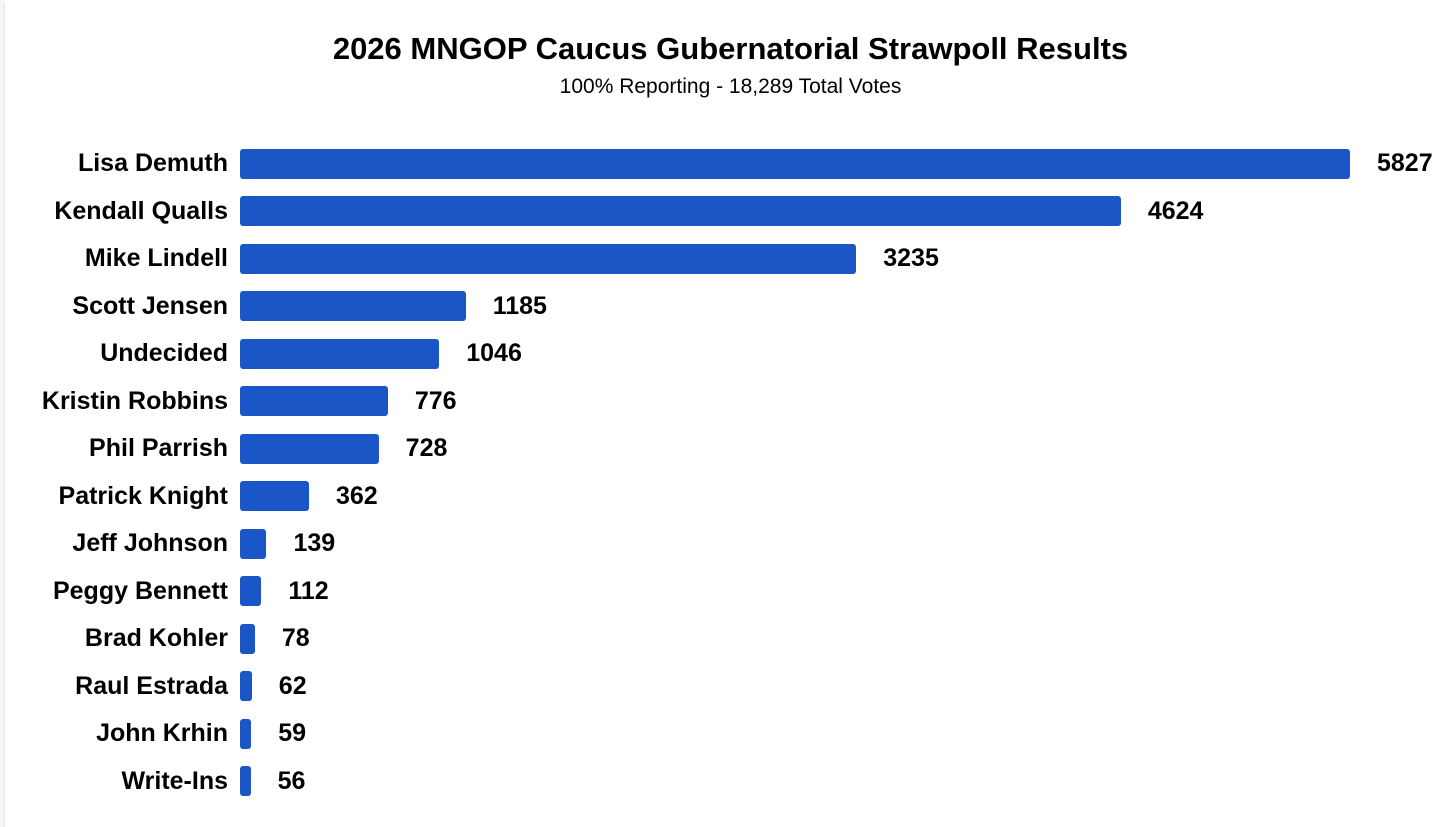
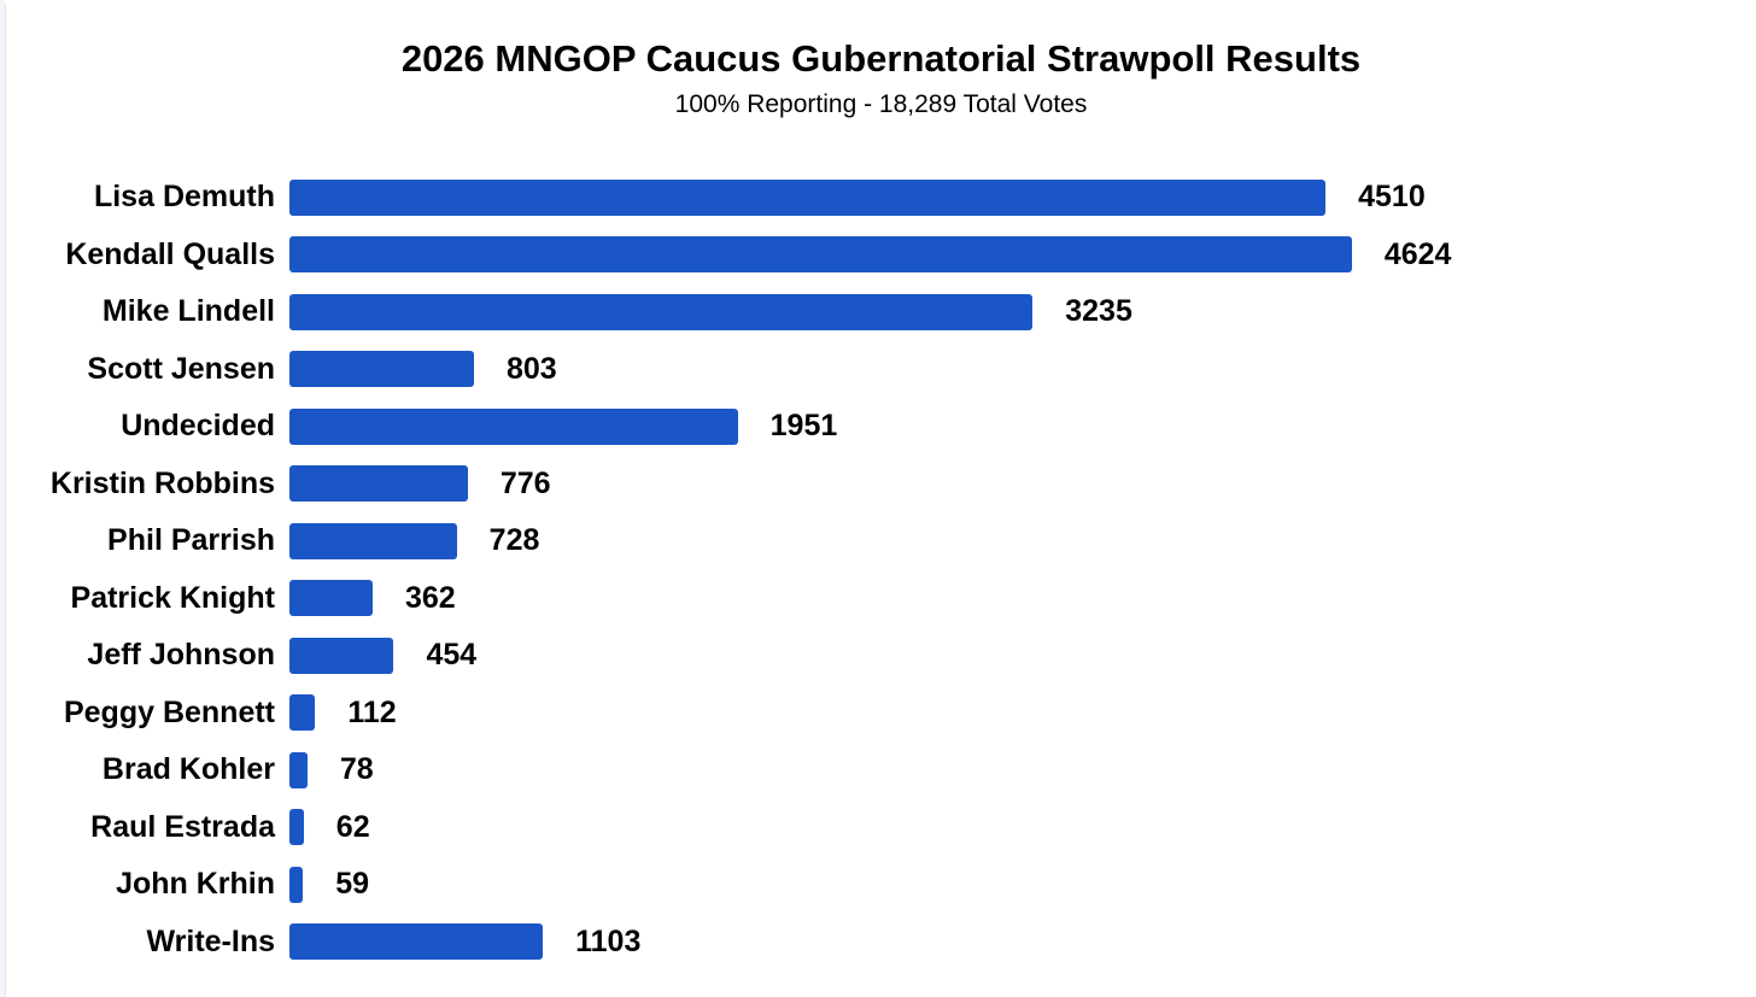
Lisa Demuth: 5827 -> 4510
Scott Jensen: 1185 -> 803
Undecided: 1046 -> 1951
Jeff Johnson: 139 -> 454
Write-Ins: 56 -> 1103
